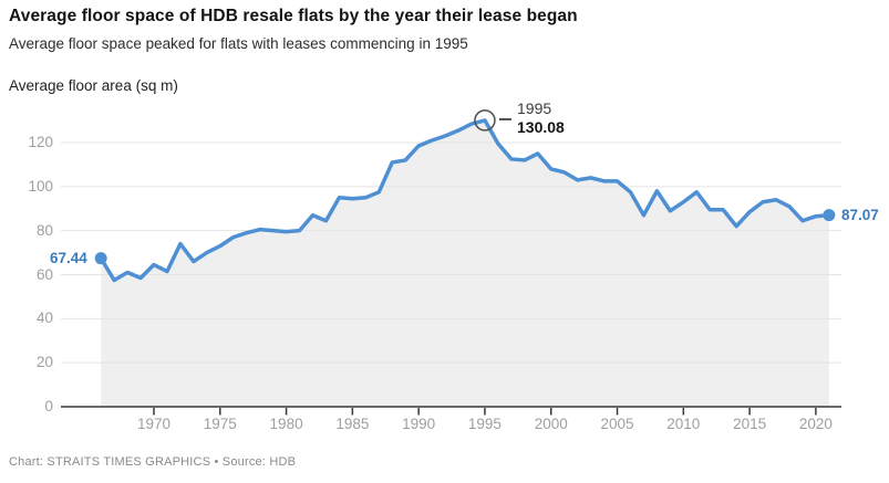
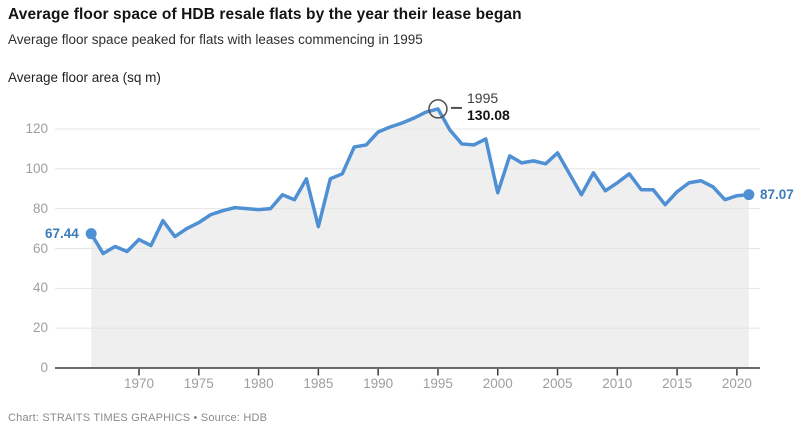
1985: 94 -> 71
2000: 108 -> 88
2005: 102 -> 108
